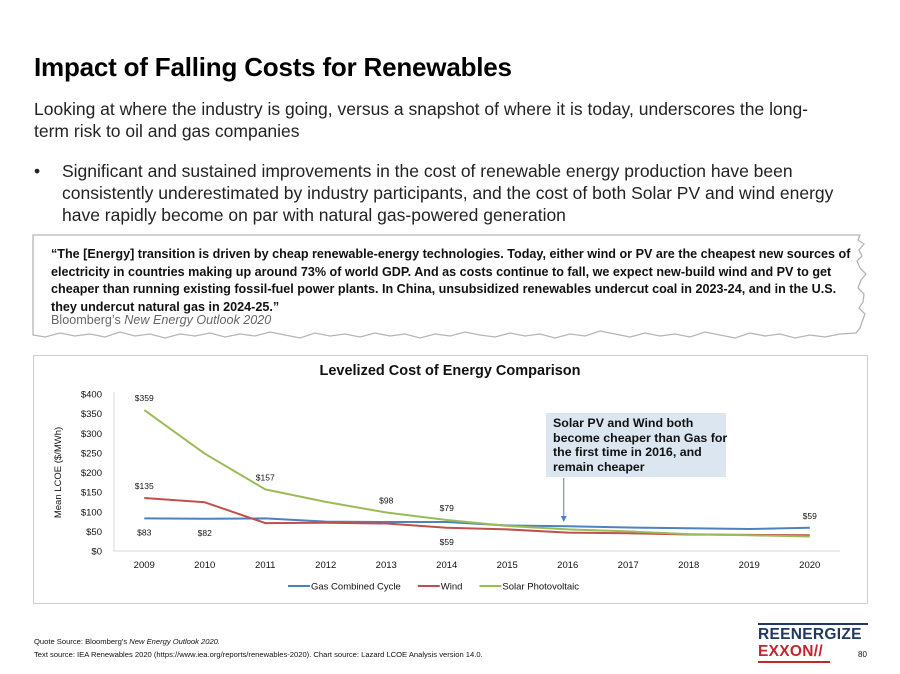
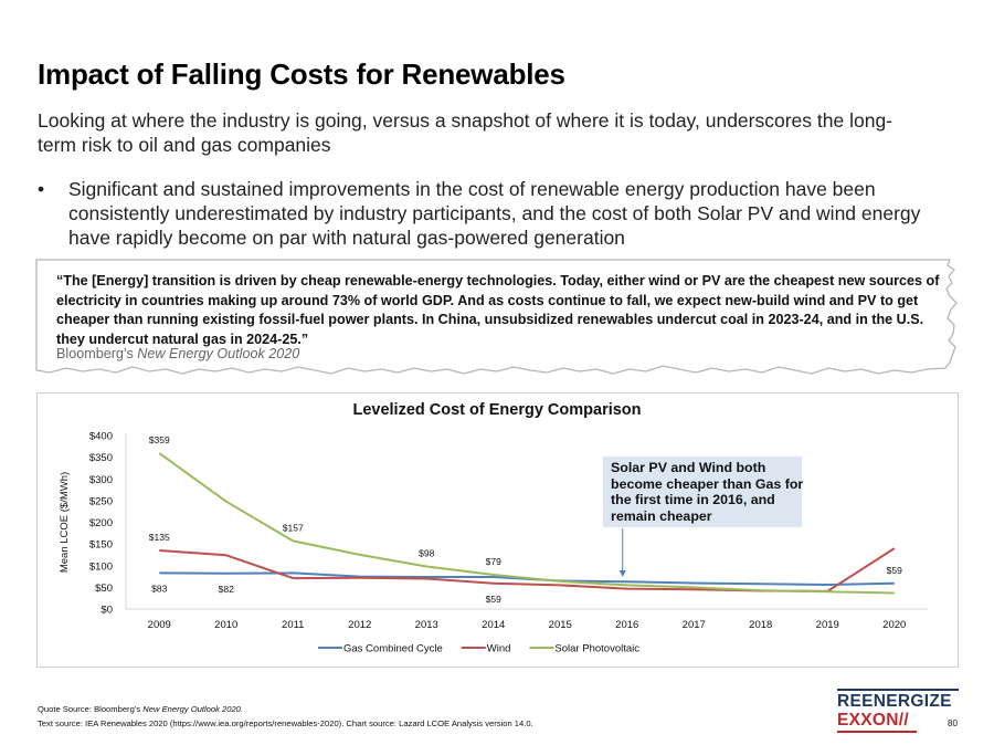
Wind/2020: $40 -> $140
